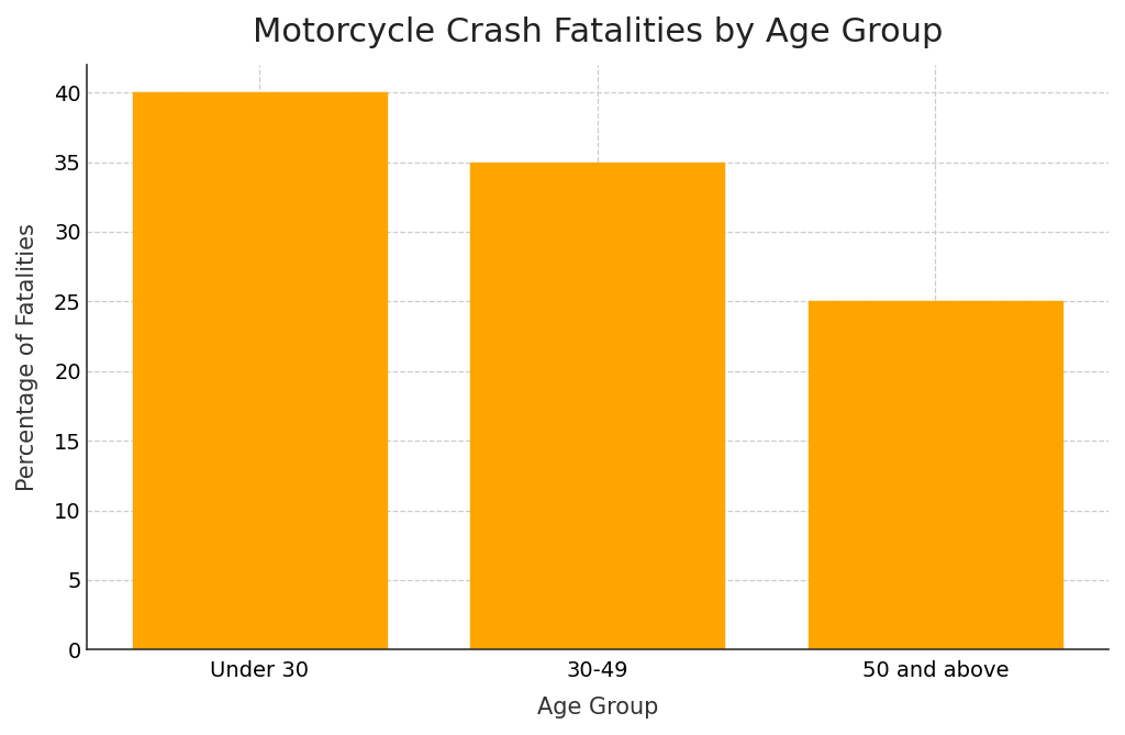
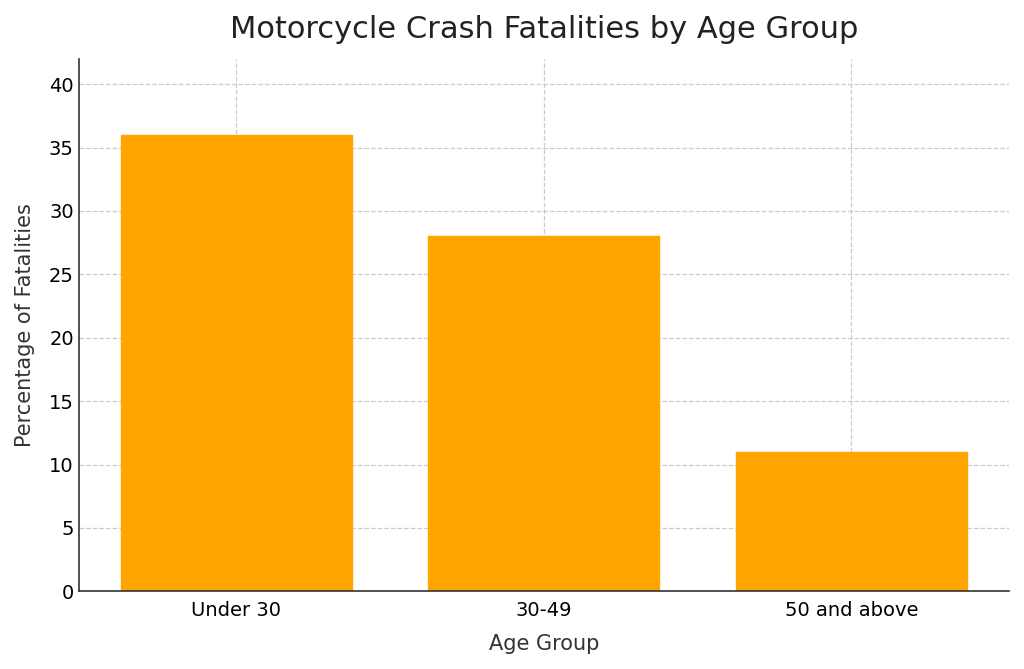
Under 30: 40 -> 36
30-49: 35 -> 28
50 and above: 25 -> 11
